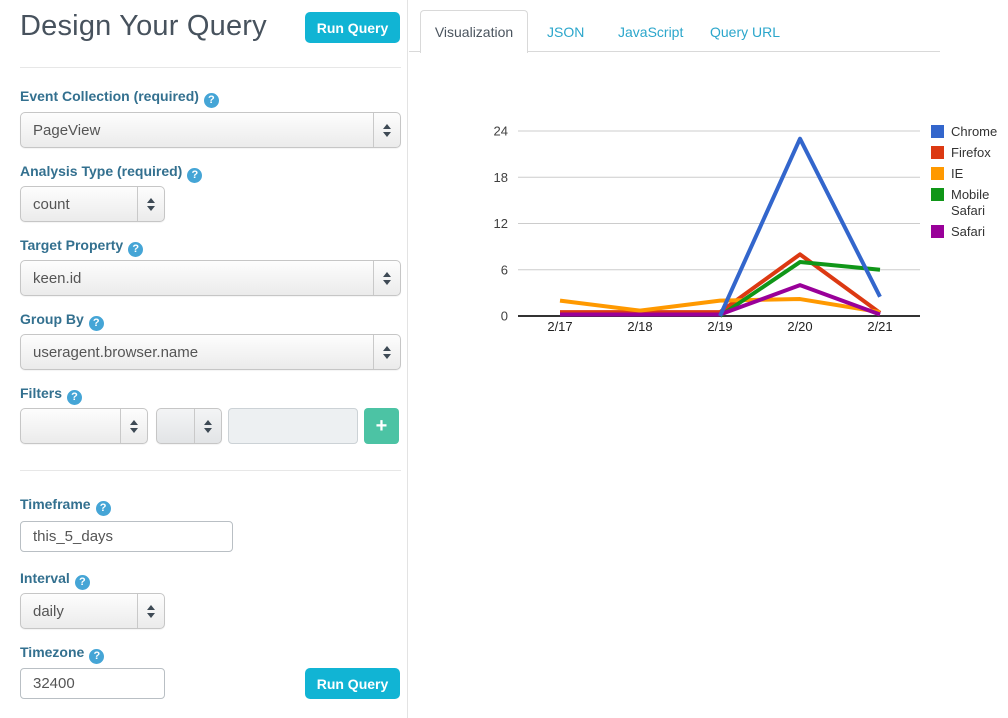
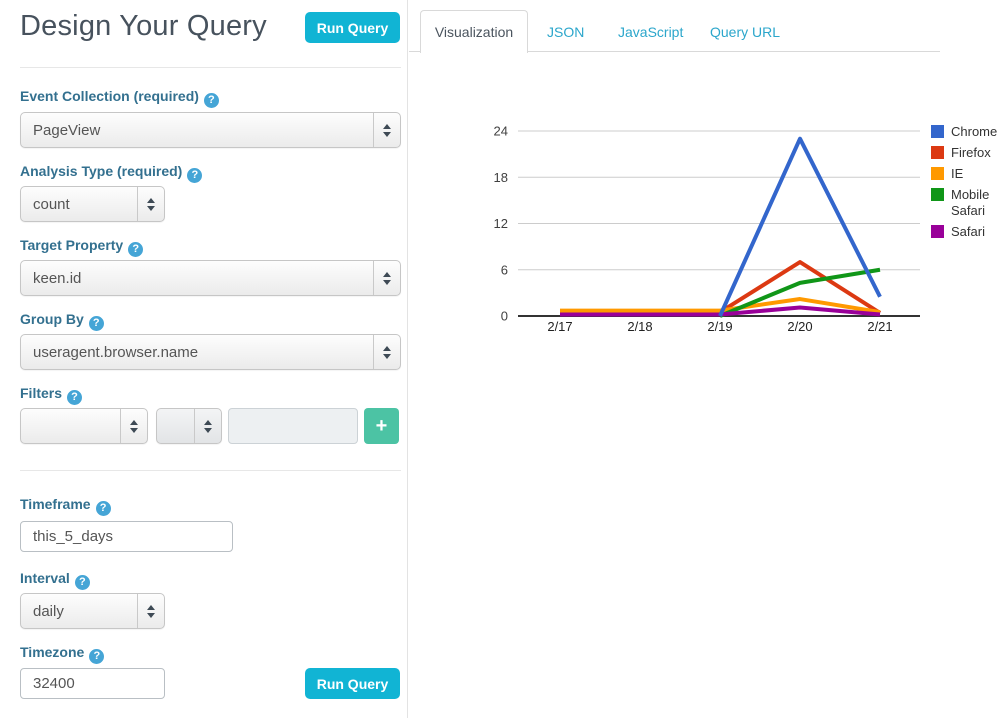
IE/2/17: 2 -> 1
IE/2/19: 2 -> 1
Firefox/2/20: 8 -> 7
Mobile Safari/2/20: 7 -> 4
Safari/2/20: 4 -> 1
